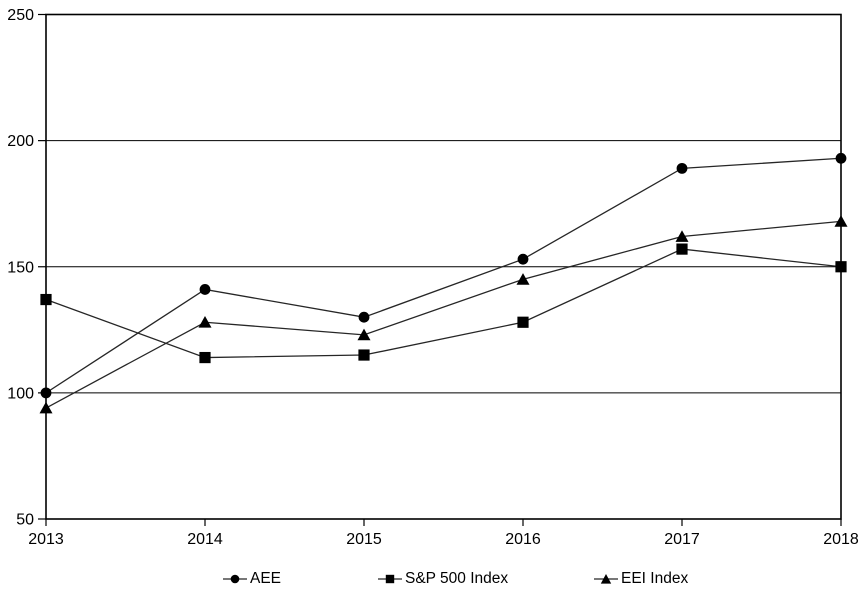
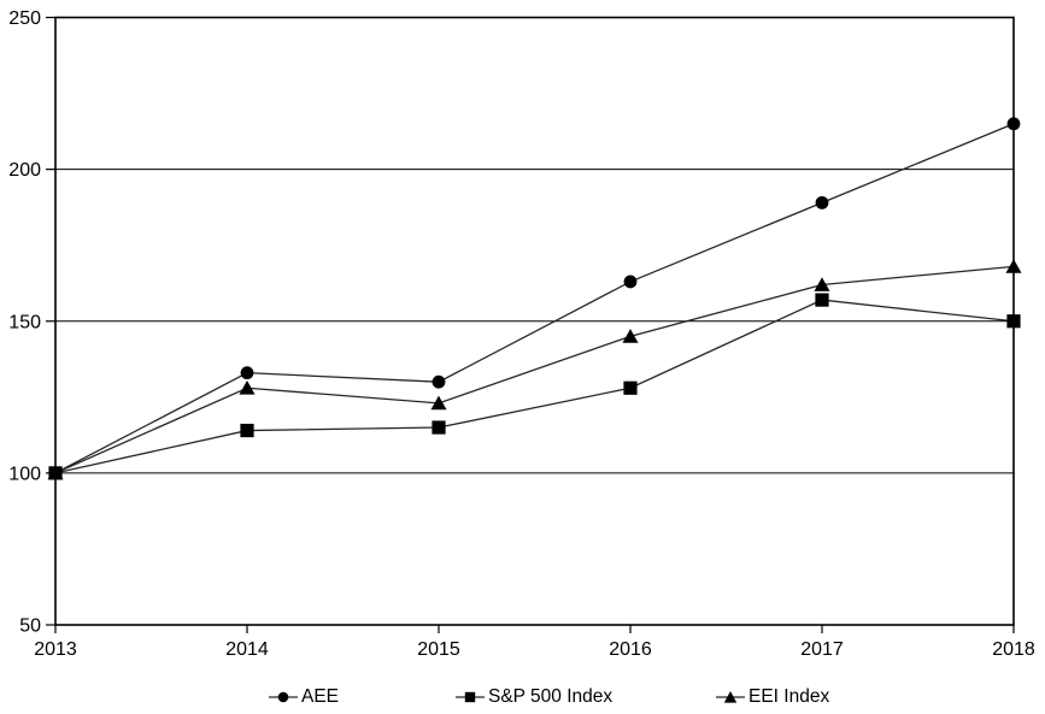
S&P 500 Index/2013: 137 -> 100
EEI Index/2013: 94 -> 100
AEE/2014: 141 -> 133
AEE/2016: 153 -> 163
AEE/2018: 193 -> 215
